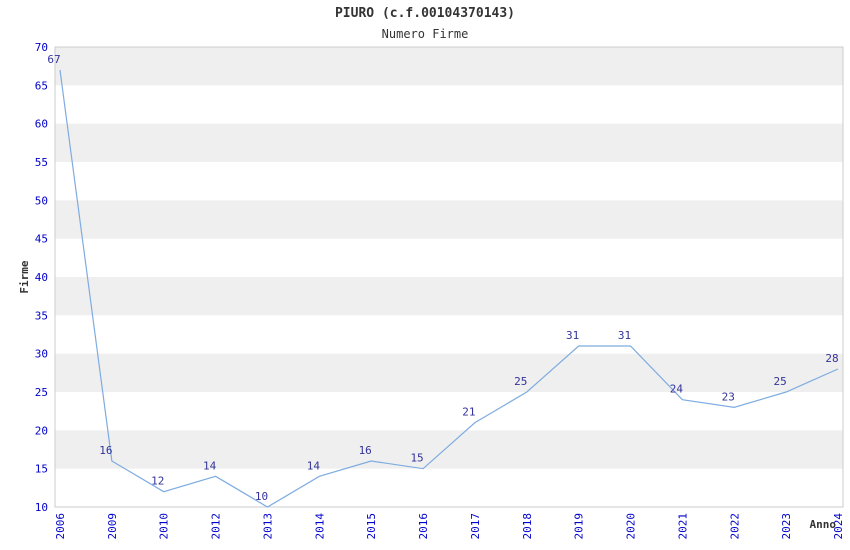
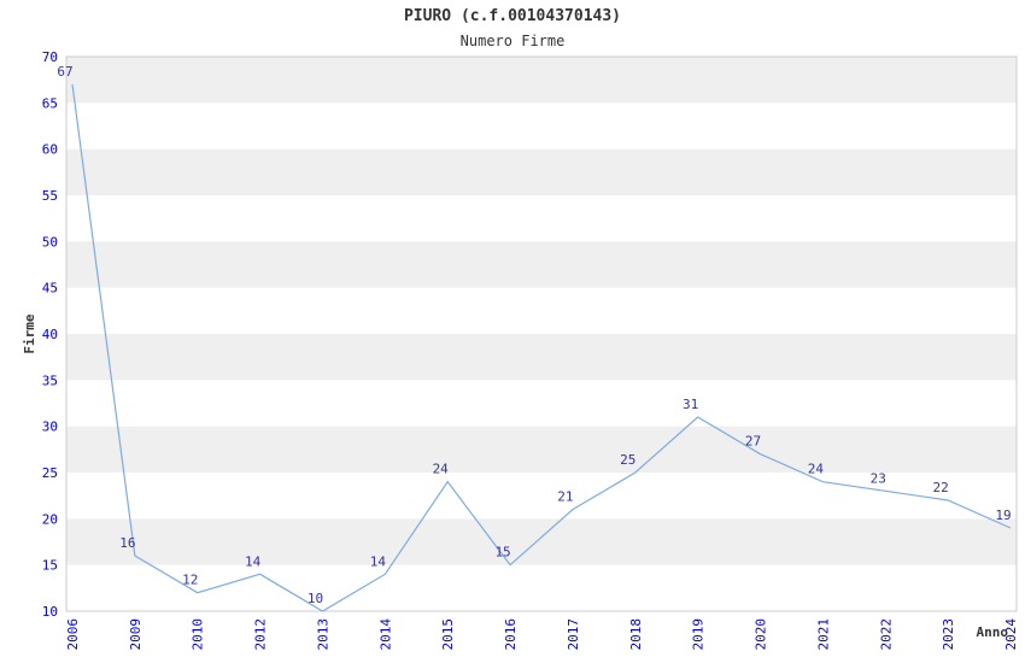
2015: 16 -> 24
2020: 31 -> 27
2023: 25 -> 22
2024: 28 -> 19
